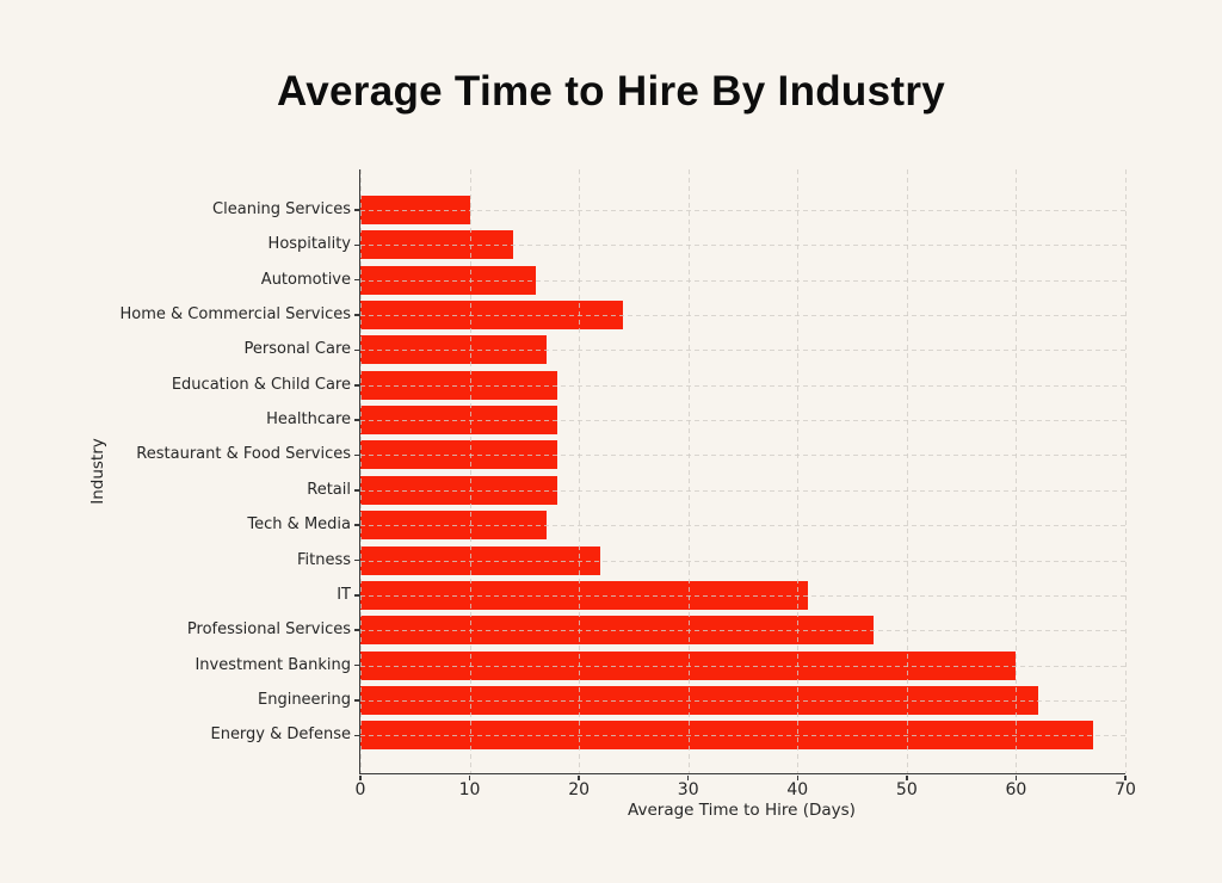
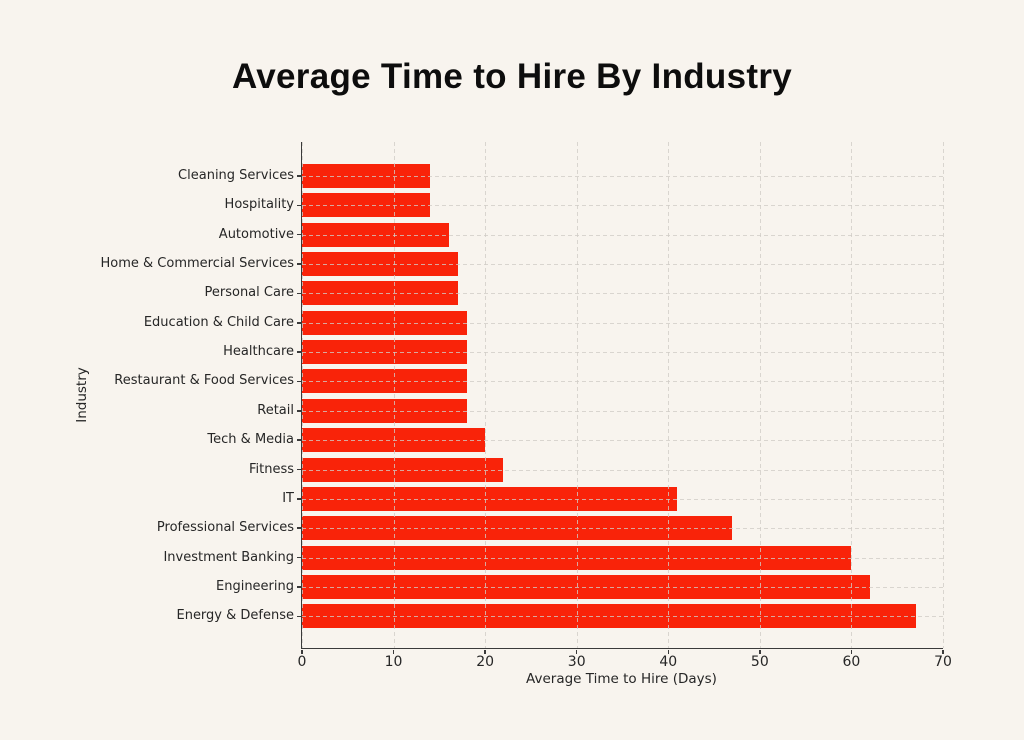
Cleaning Services: 10 -> 14
Home & Commercial Services: 24 -> 17
Tech & Media: 17 -> 20
